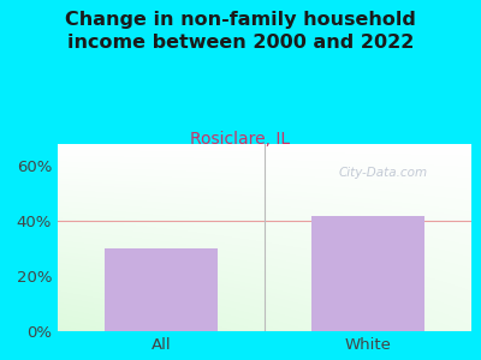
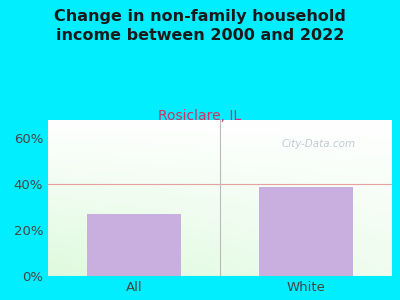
All: 30% -> 27%
White: 42% -> 39%
